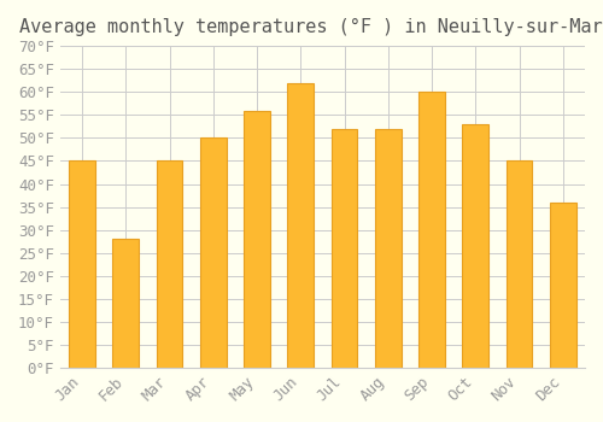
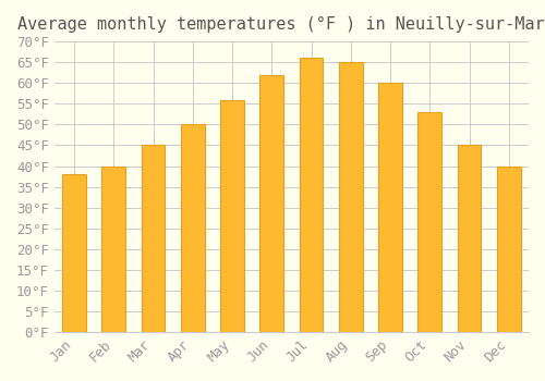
Jan: 45°F -> 38°F
Feb: 28°F -> 40°F
Jul: 52°F -> 66°F
Aug: 52°F -> 65°F
Dec: 36°F -> 40°F
